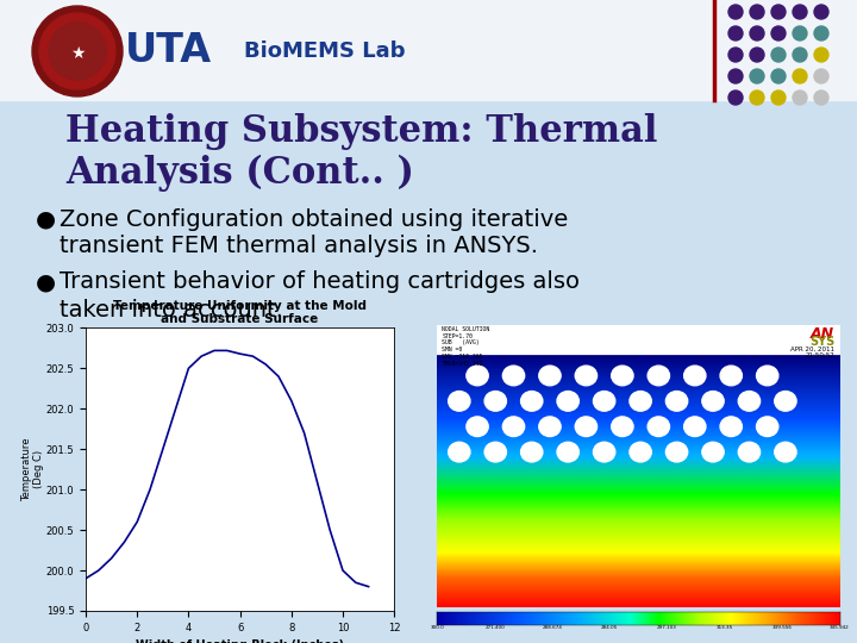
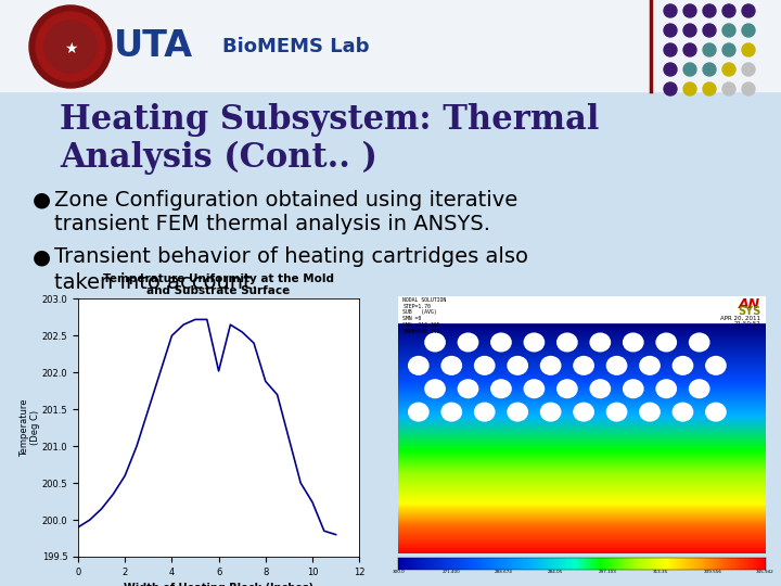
6: 202.68 -> 202.02
8: 202.10 -> 201.88
10: 200.00 -> 200.24
